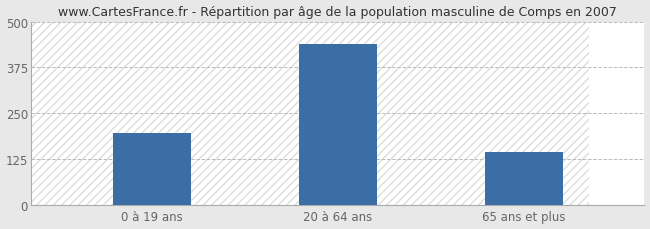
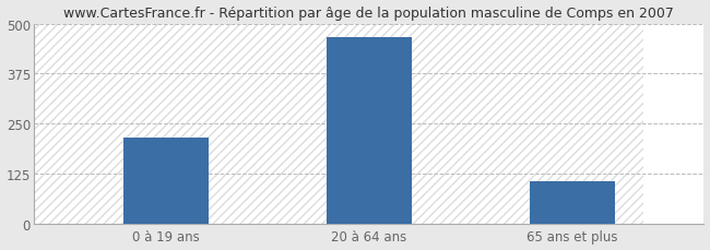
0 à 19 ans: 195 -> 215
20 à 64 ans: 440 -> 465
65 ans et plus: 145 -> 105
